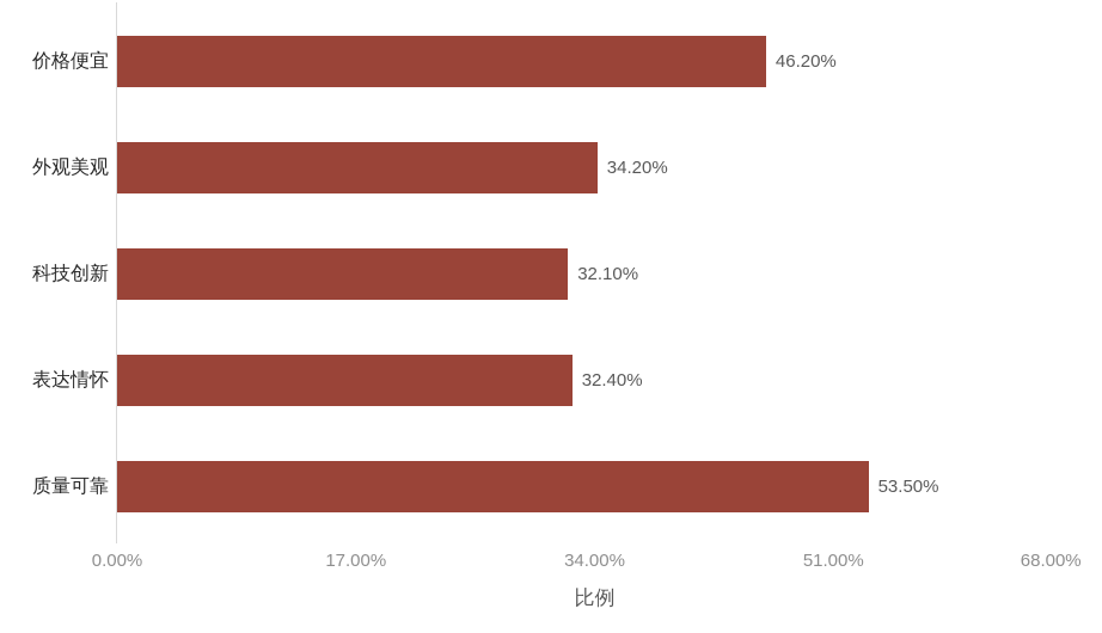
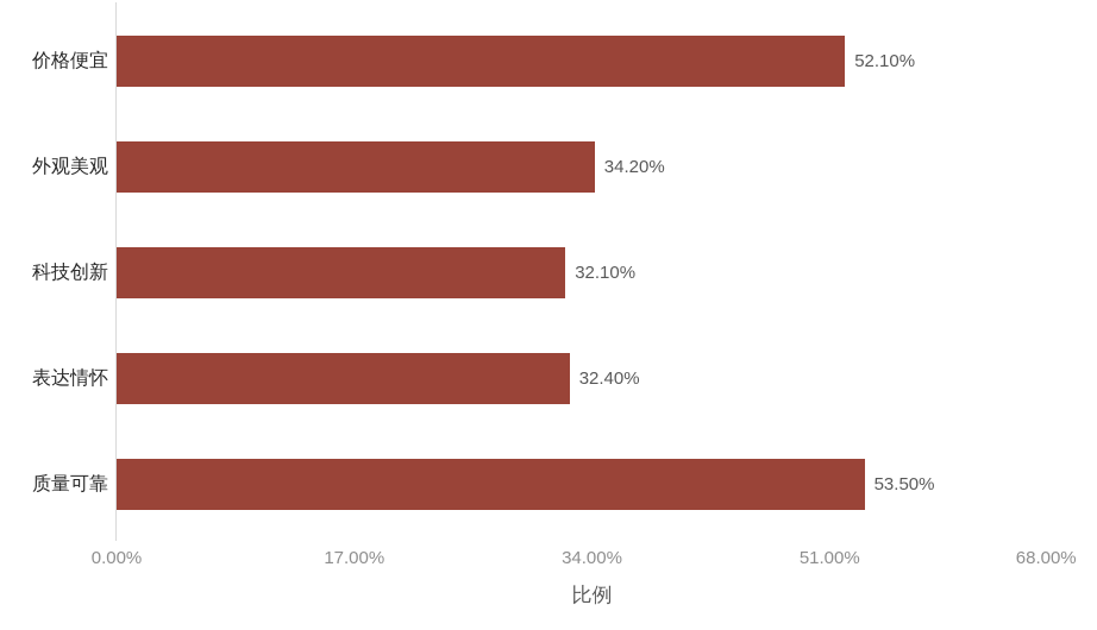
价格便宜: 46.20% -> 52.10%
